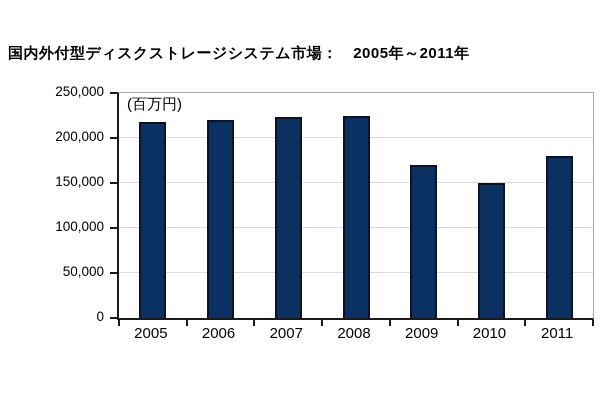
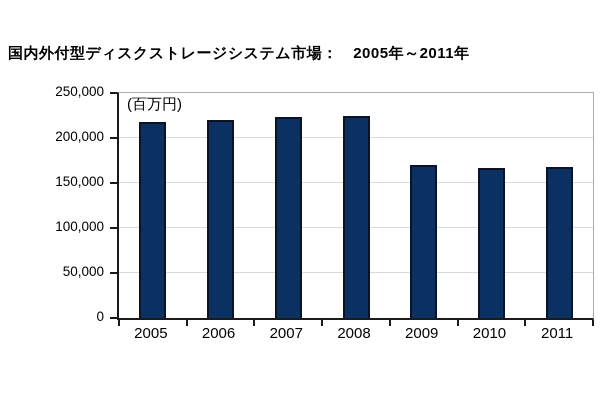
2010: 150000 -> 170000
2011: 180000 -> 170000
